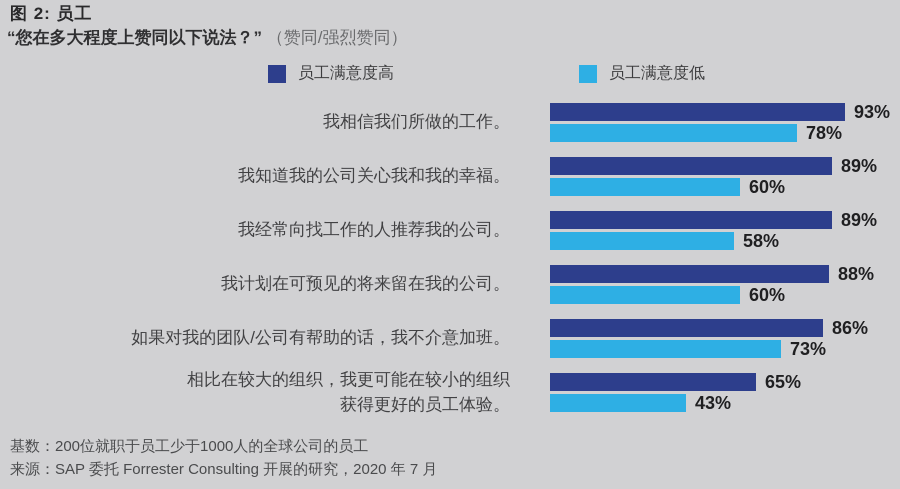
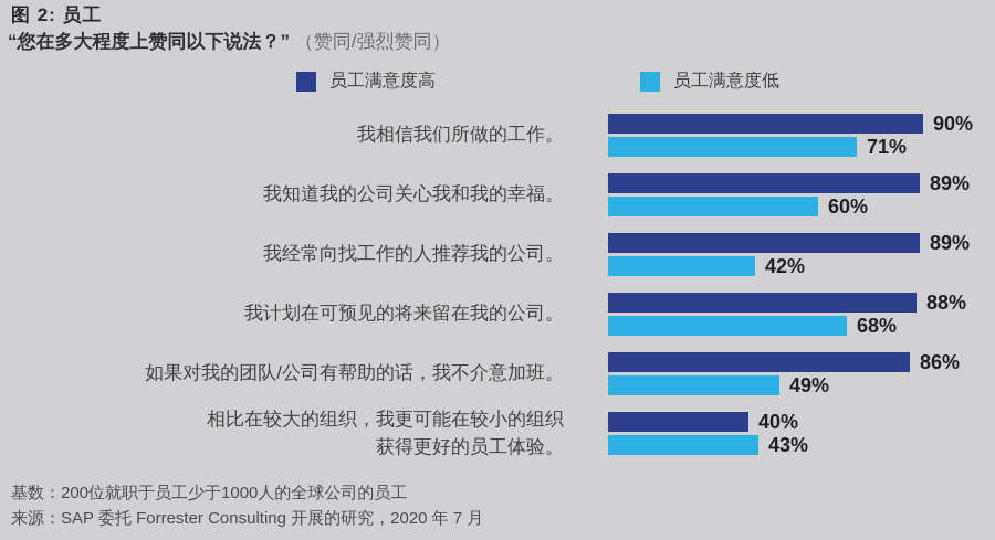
员工满意度高/我相信我们所做的工作。: 93% -> 90%
员工满意度低/我相信我们所做的工作。: 78% -> 71%
员工满意度低/我经常向找工作的人推荐我的公司。: 58% -> 42%
员工满意度低/我计划在可预见的将来留在我的公司。: 60% -> 68%
员工满意度低/如果对我的团队/公司有帮助的话，我不介意加班。: 73% -> 49%
员工满意度高/相比在较大的组织，我更可能在较小的组织 获得更好的员工体验。: 65% -> 40%
